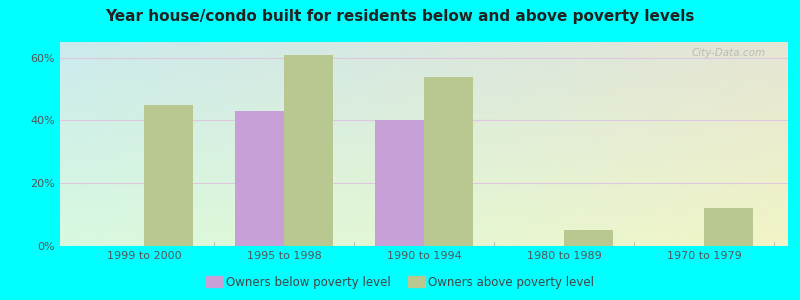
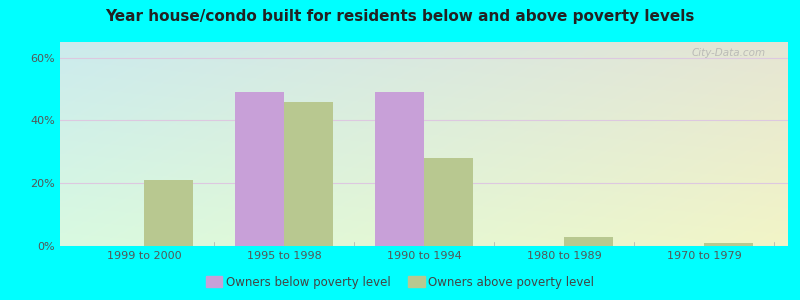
Owners above poverty level/1999 to 2000: 45% -> 21%
Owners below poverty level/1995 to 1998: 43% -> 49%
Owners above poverty level/1995 to 1998: 61% -> 46%
Owners below poverty level/1990 to 1994: 40% -> 49%
Owners above poverty level/1990 to 1994: 54% -> 28%
Owners above poverty level/1980 to 1989: 5% -> 3%
Owners above poverty level/1970 to 1979: 12% -> 1%
